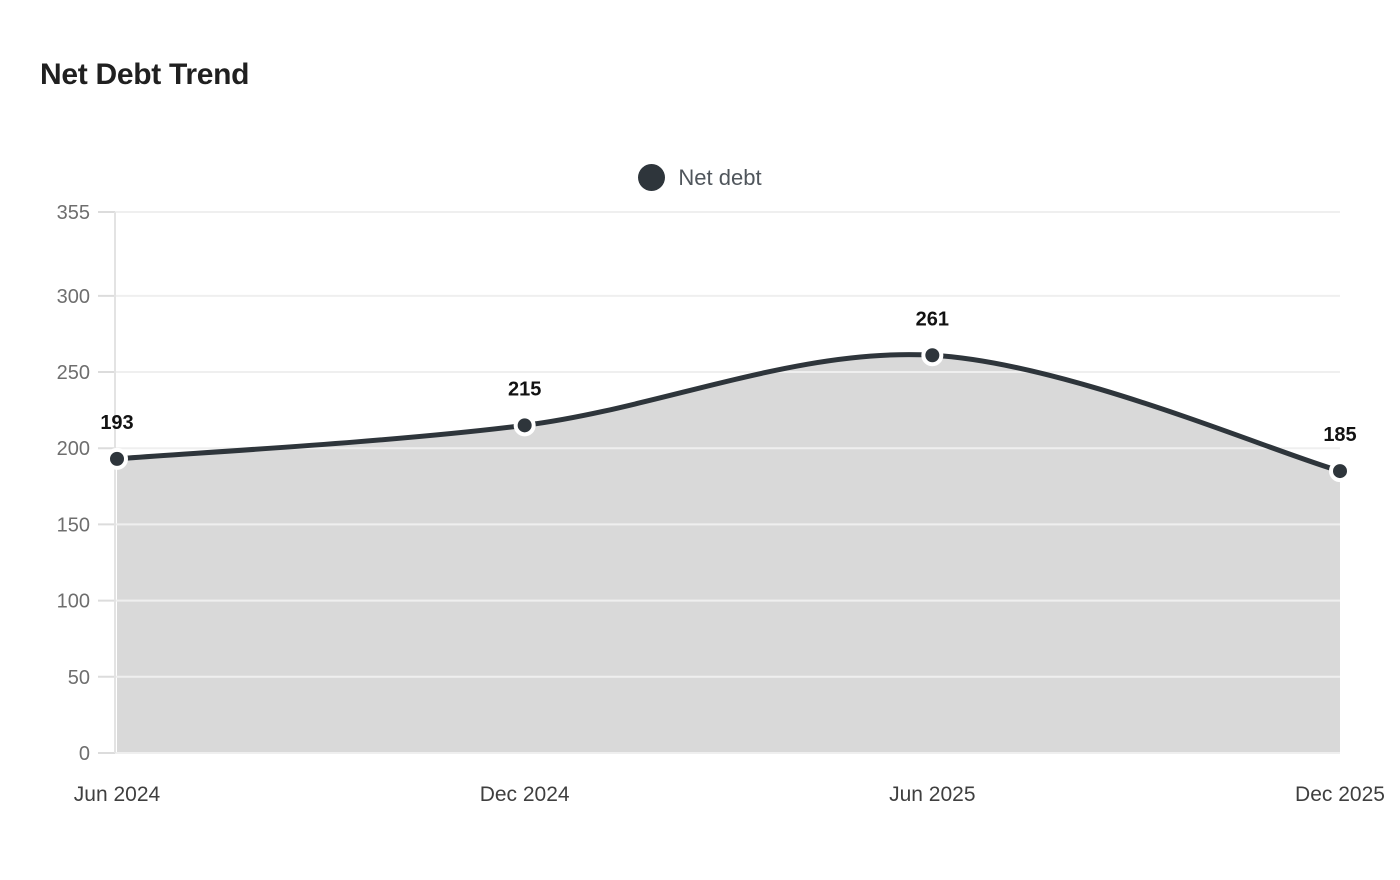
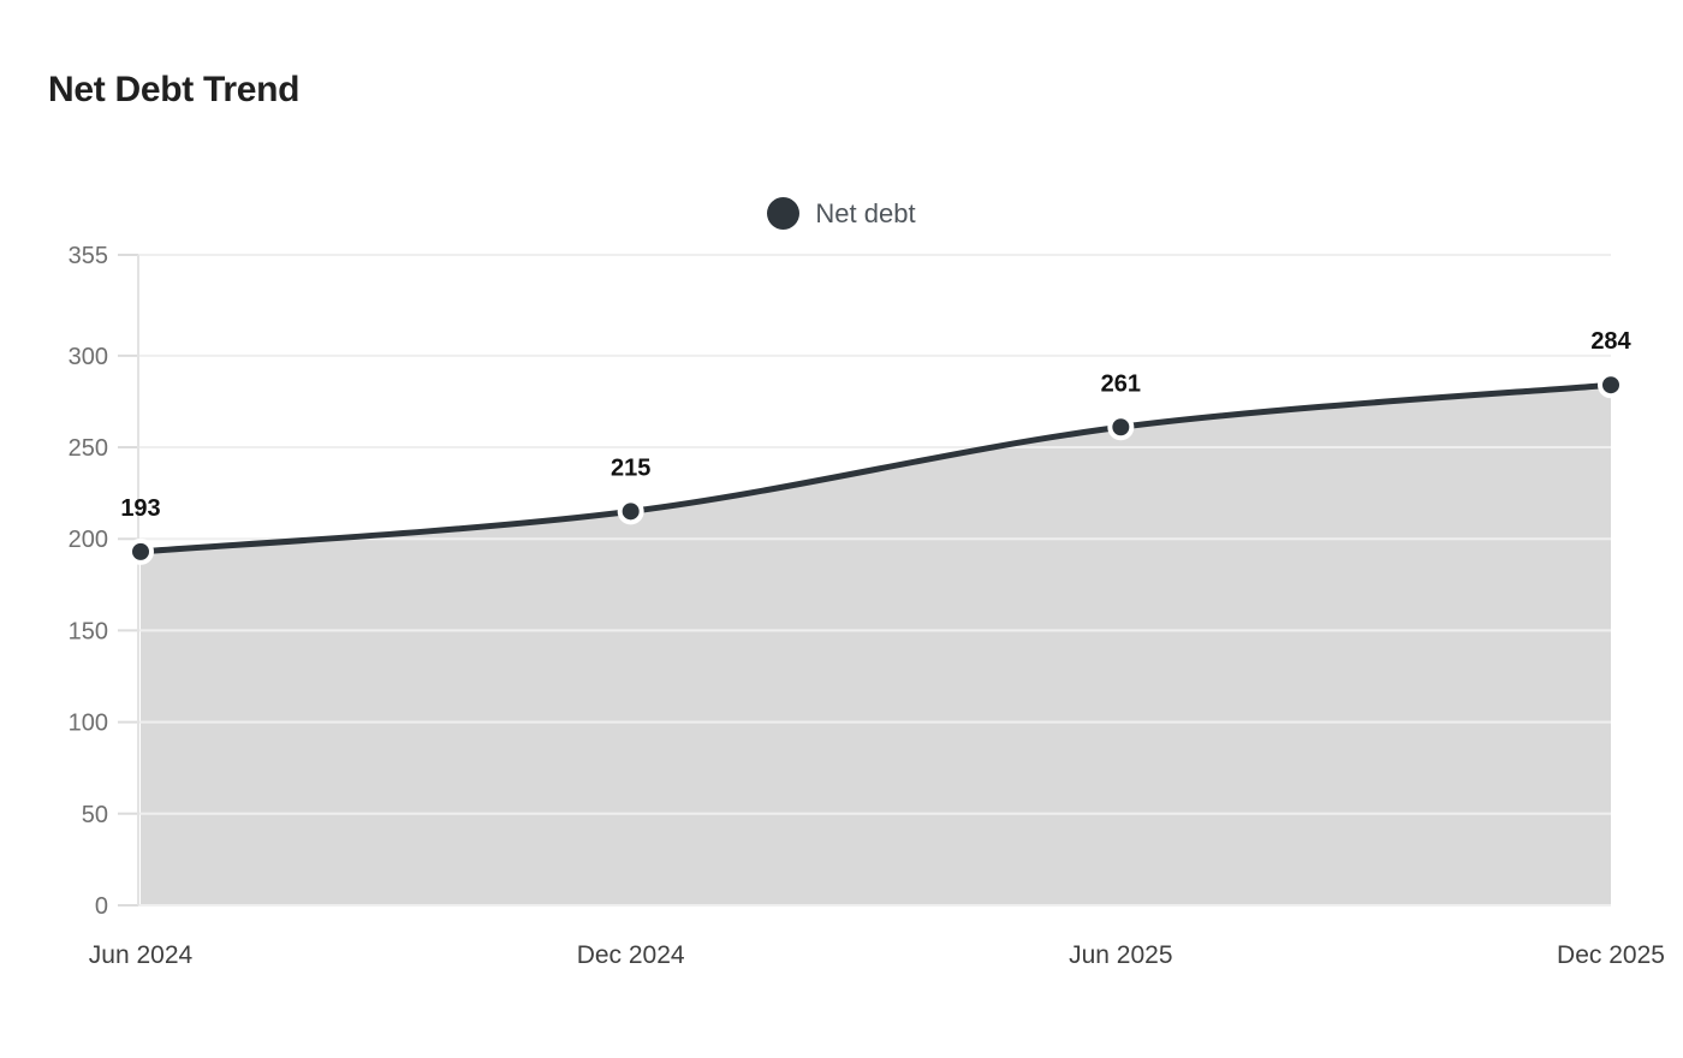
Dec 2025: 185 -> 284
